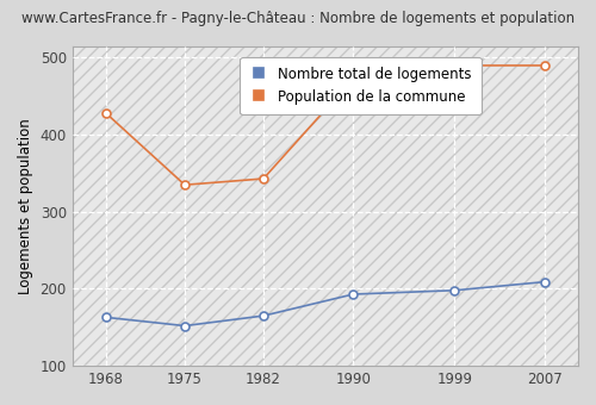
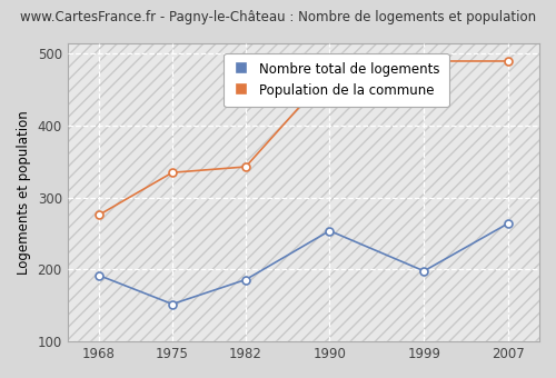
Nombre total de logements/1968: 163 -> 192
Population de la commune/1968: 428 -> 276
Nombre total de logements/1982: 165 -> 186
Nombre total de logements/1990: 193 -> 254
Nombre total de logements/2007: 209 -> 264
